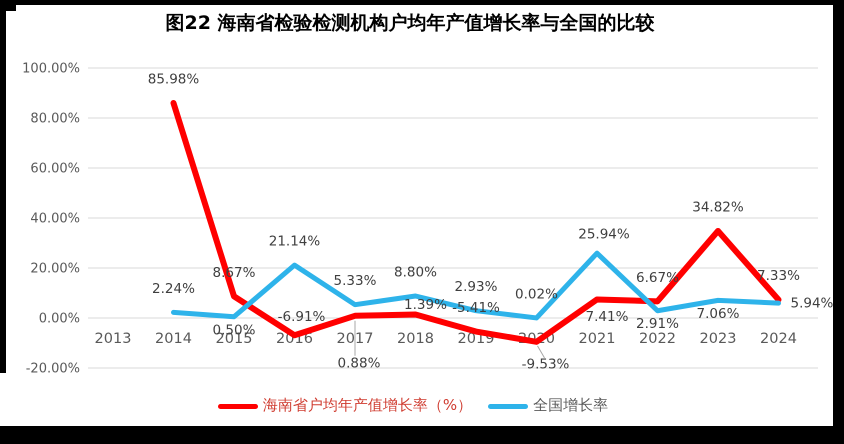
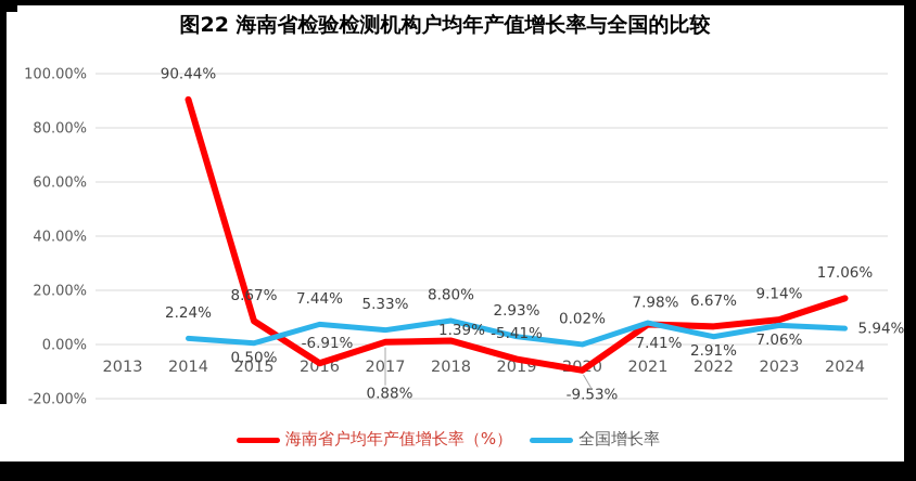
海南省户均年产值增长率（%）/2014: 85.98% -> 90.44%
全国增长率/2016: 21.14% -> 7.44%
全国增长率/2021: 25.94% -> 7.98%
海南省户均年产值增长率（%）/2023: 34.82% -> 9.14%
海南省户均年产值增长率（%）/2024: 7.33% -> 17.06%
